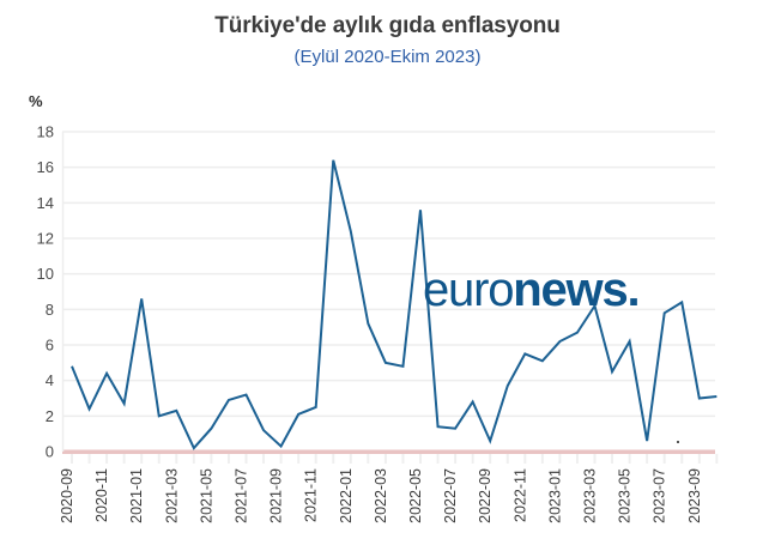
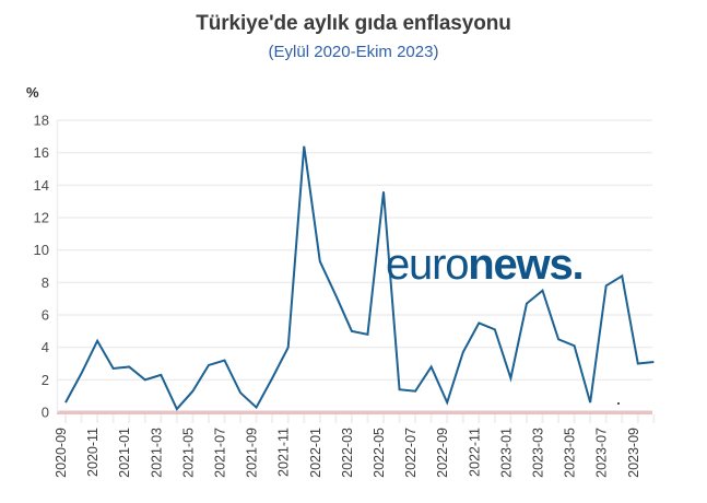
2020-09: 4.8 -> 0.6
2021-01: 8.6 -> 2.8
2021-11: 2.5 -> 4.0
2022-01: 12.4 -> 9.3
2023-01: 6.2 -> 2.1
2023-03: 8.2 -> 7.5
2023-05: 6.2 -> 4.1
